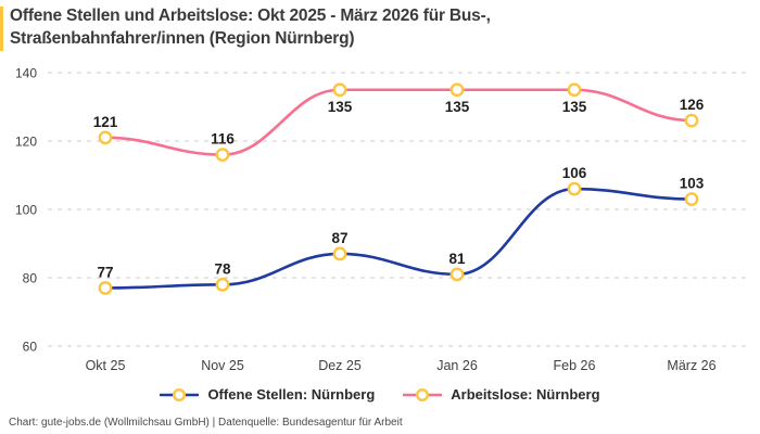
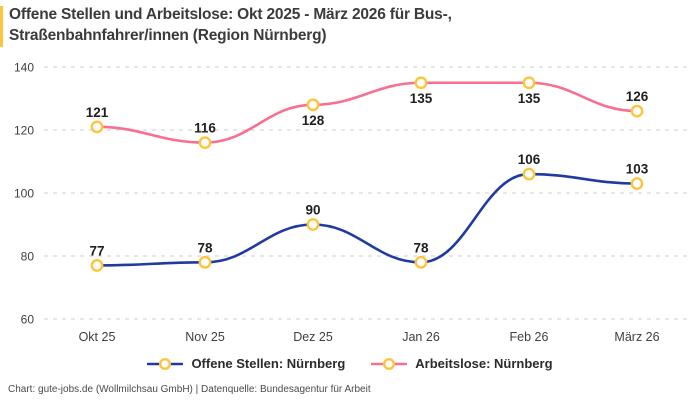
Offene Stellen: Nürnberg/Dez 25: 87 -> 90
Arbeitslose: Nürnberg/Dez 25: 135 -> 128
Offene Stellen: Nürnberg/Jan 26: 81 -> 78
